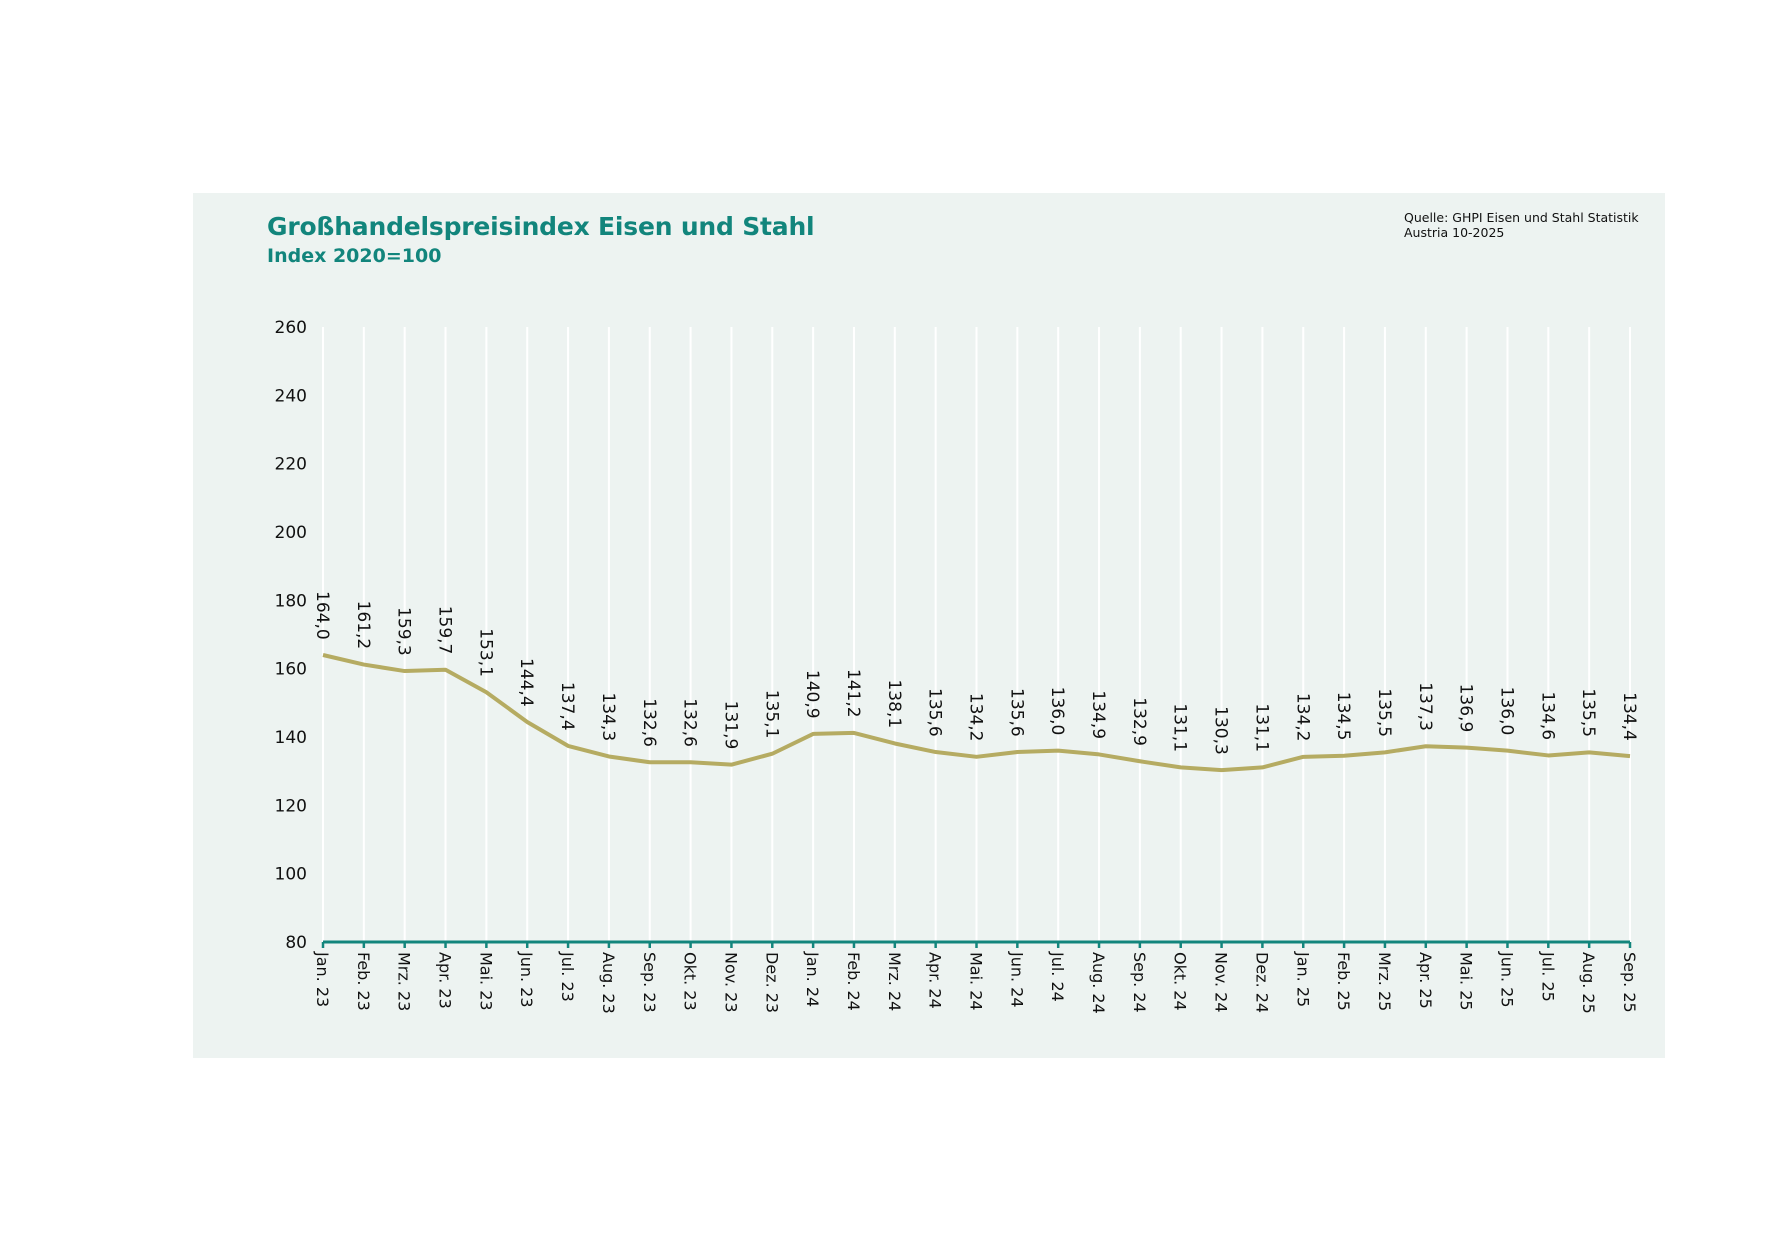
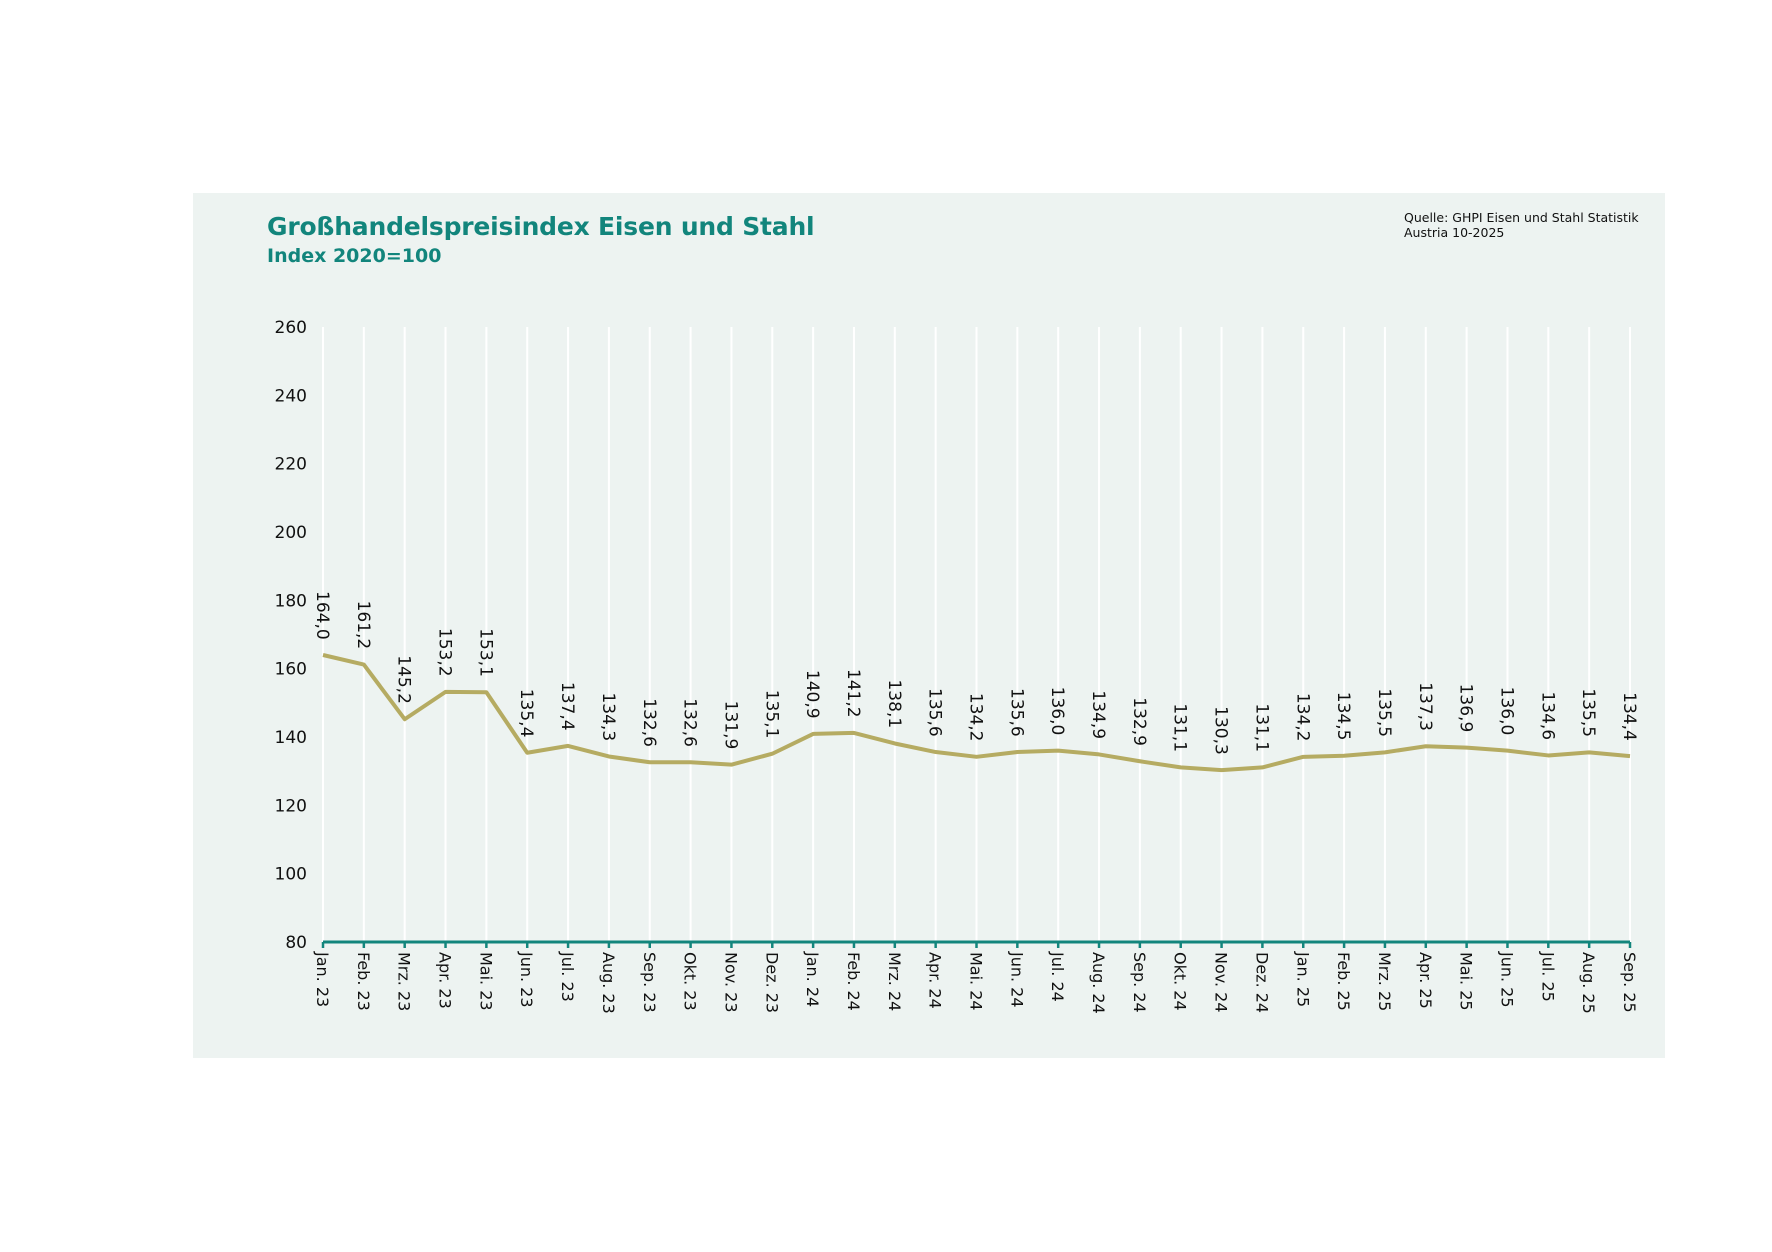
Mrz. 23: 159,3 -> 145,2
Apr. 23: 159,7 -> 153,2
Jun. 23: 144,4 -> 135,4
